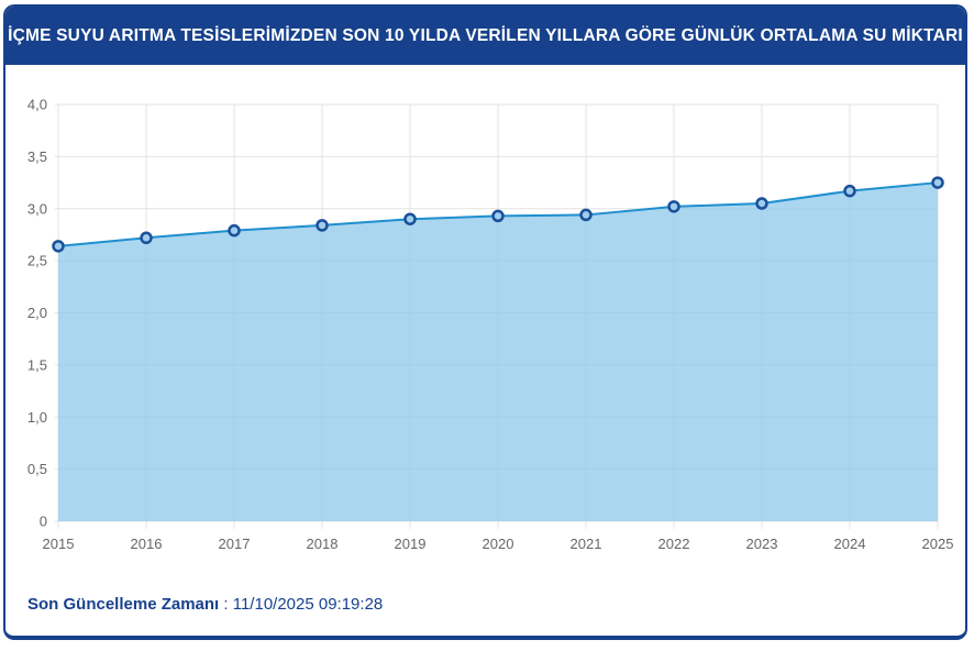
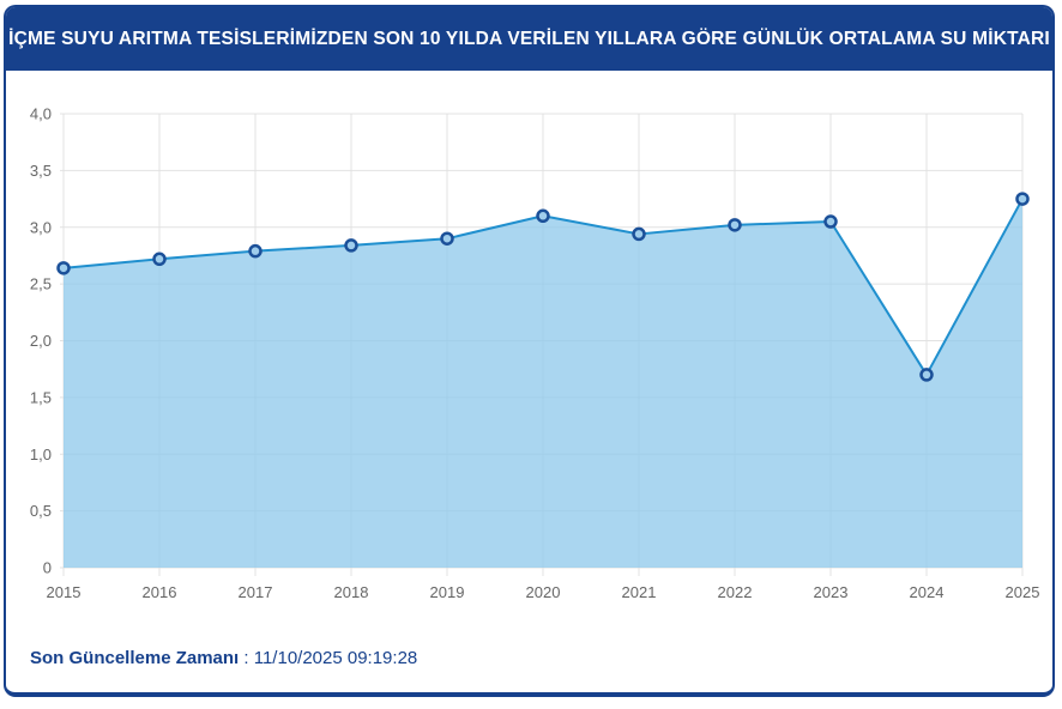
2020: 2,9 -> 3,1
2024: 3,2 -> 1,7
